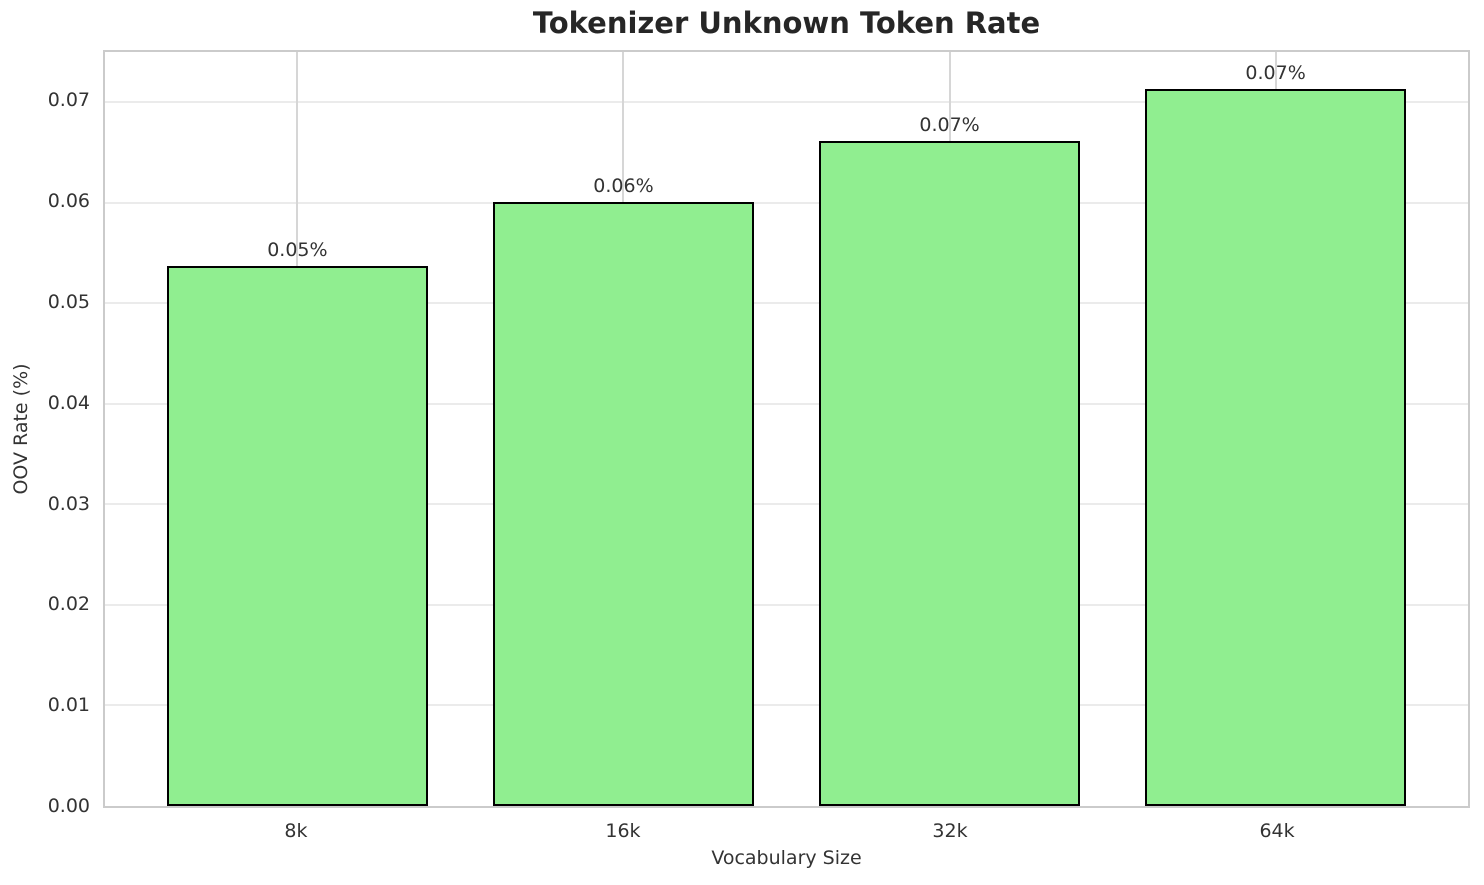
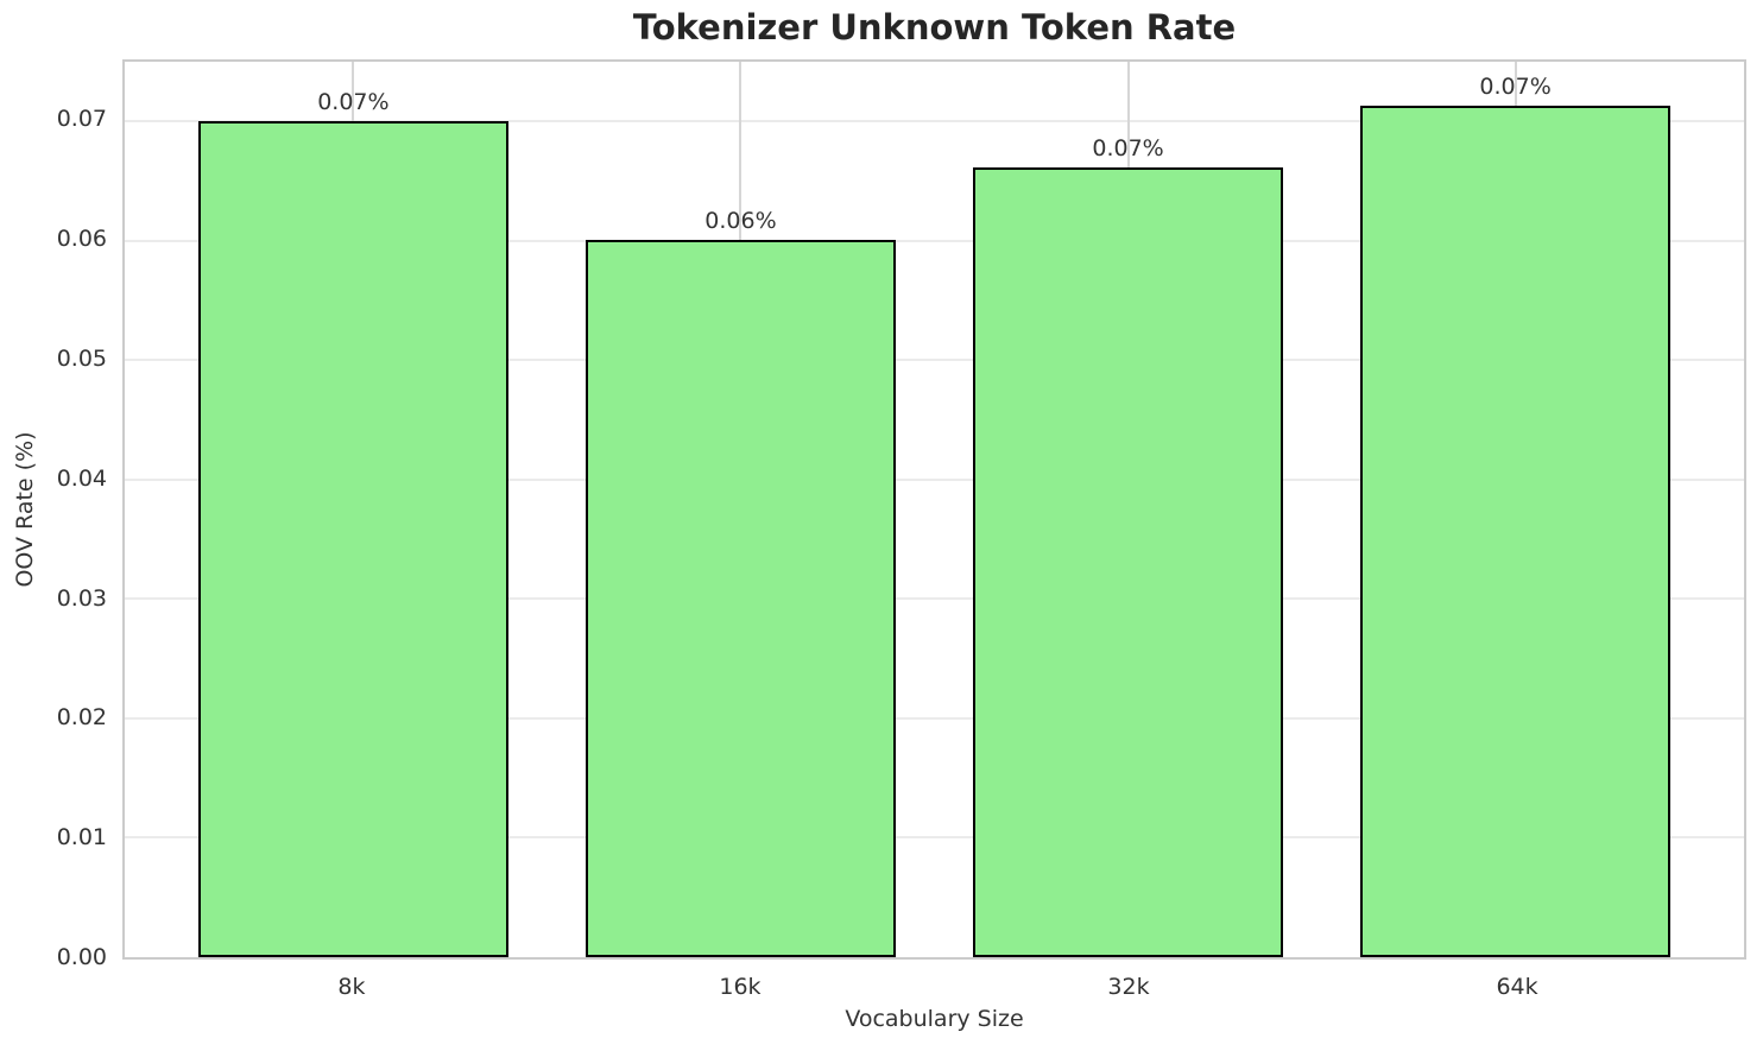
8k: 0.05% -> 0.07%
